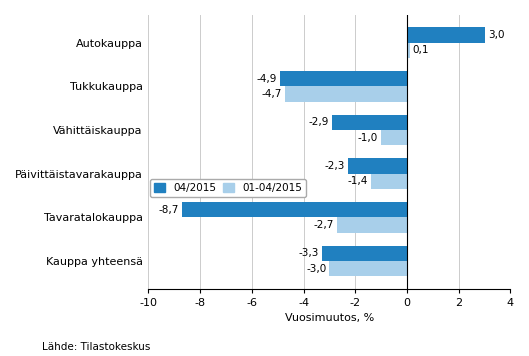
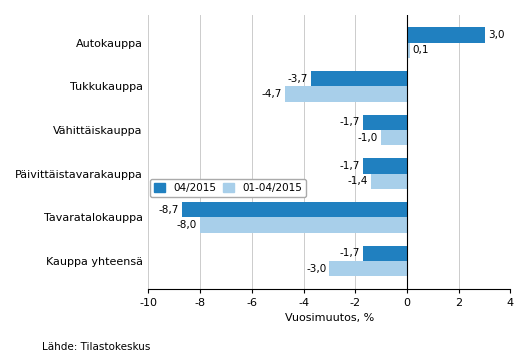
04/2015/Tukkukauppa: -4,9 -> -3,7
04/2015/Vähittäiskauppa: -2,9 -> -1,7
04/2015/Päivittäistavarakauppa: -2,3 -> -1,7
01-04/2015/Tavaratalokauppa: -2,7 -> -8,0
04/2015/Kauppa yhteensä: -3,3 -> -1,7
